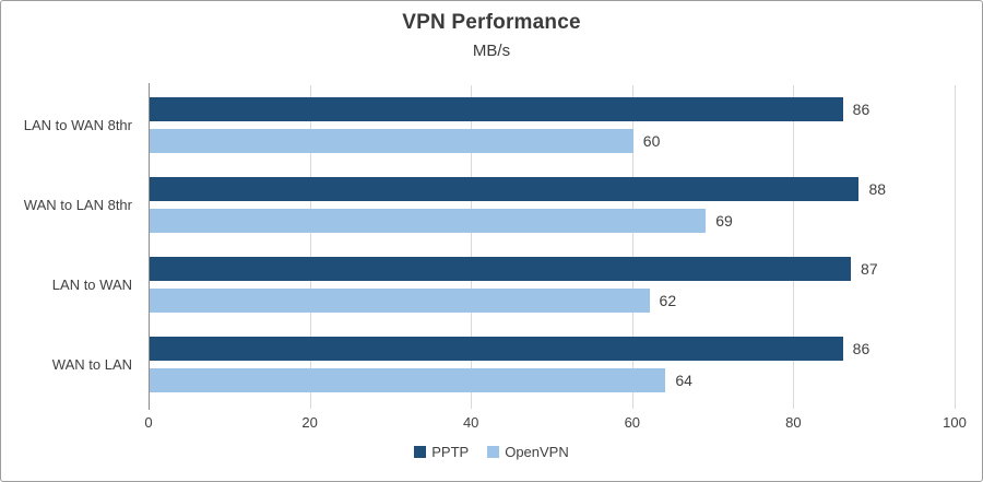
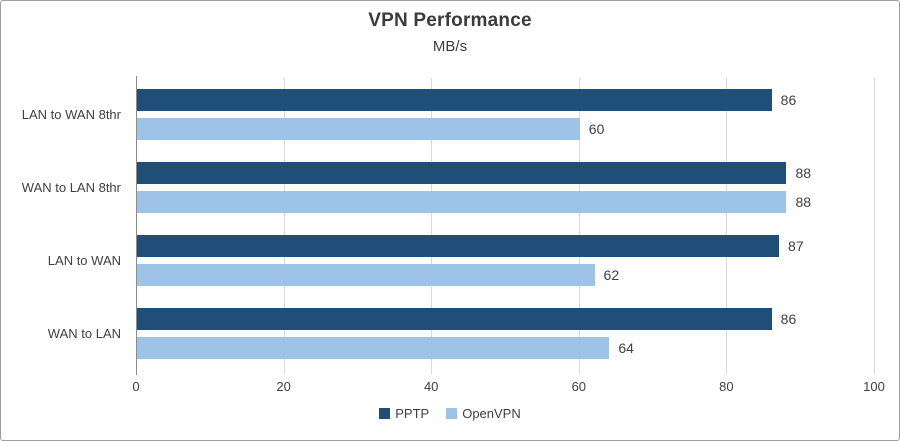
OpenVPN/WAN to LAN 8thr: 69 -> 88
